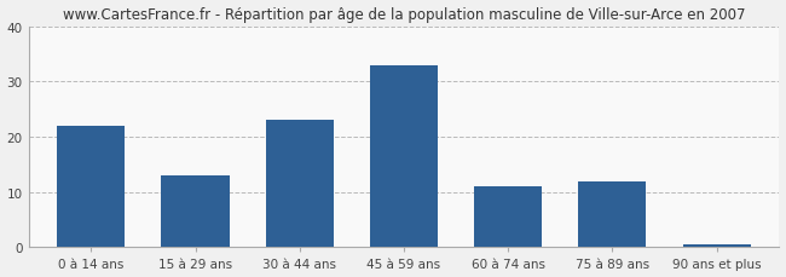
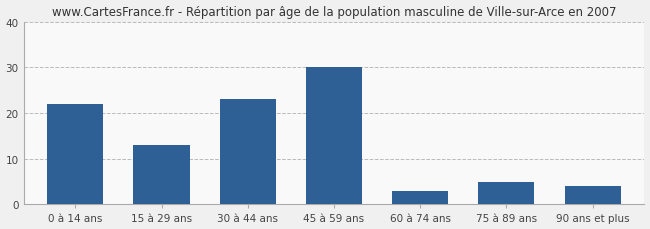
45 à 59 ans: 33.0 -> 30.0
60 à 74 ans: 11.0 -> 3.0
75 à 89 ans: 12.0 -> 5.0
90 ans et plus: 0.5 -> 4.0
